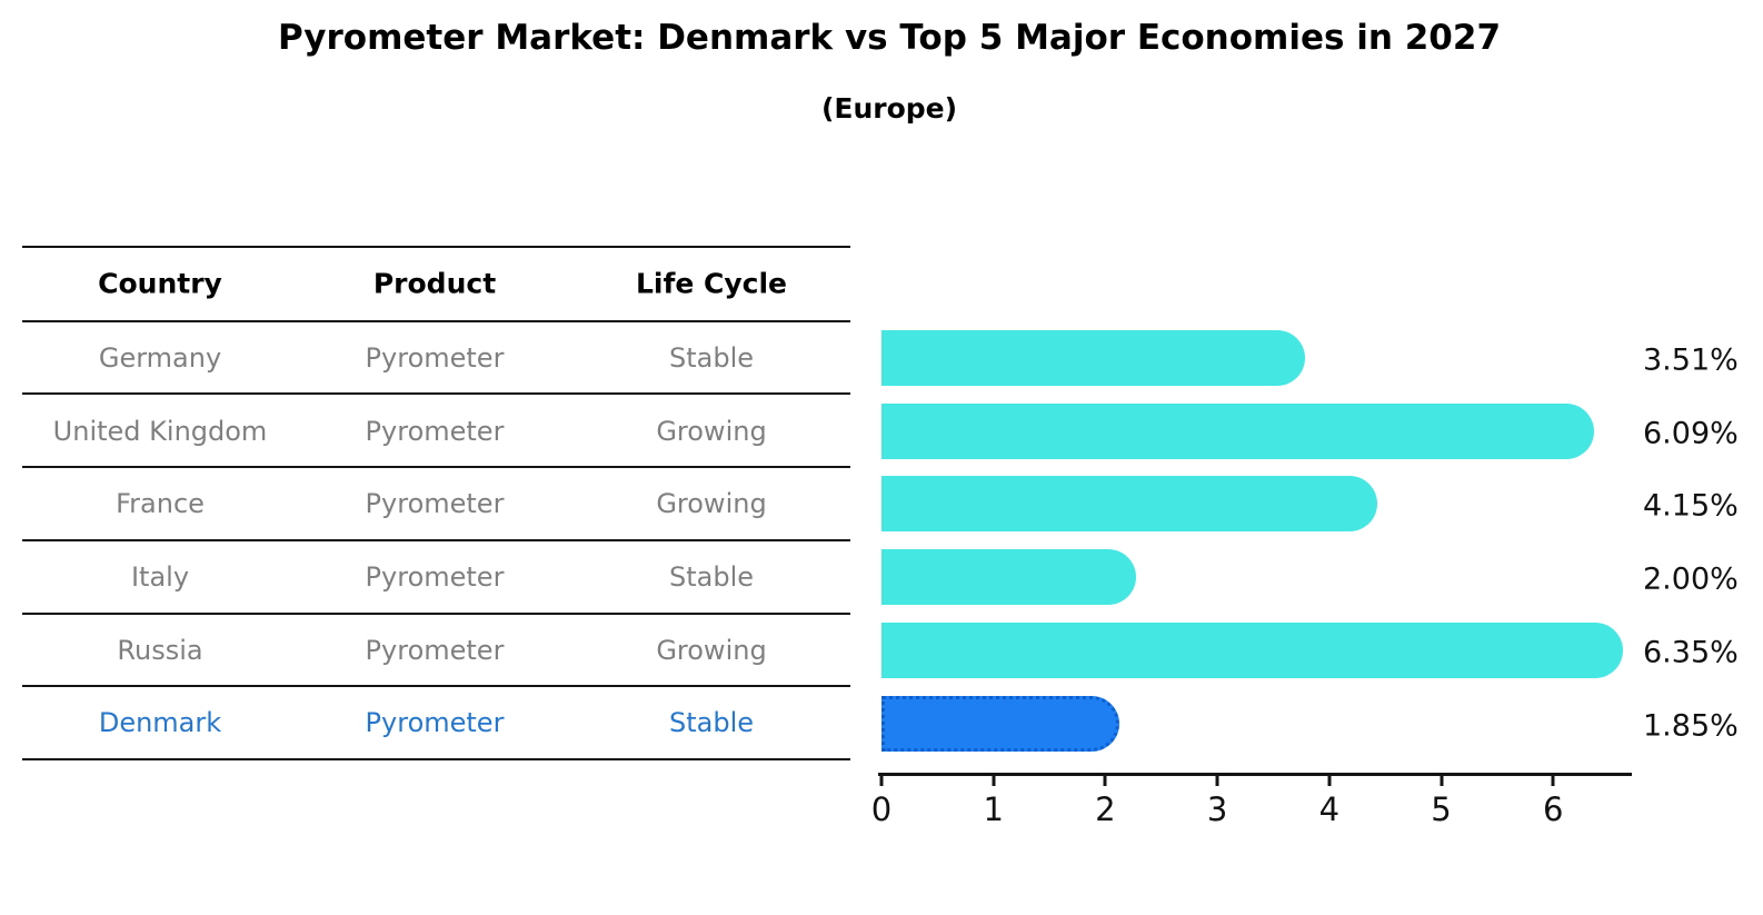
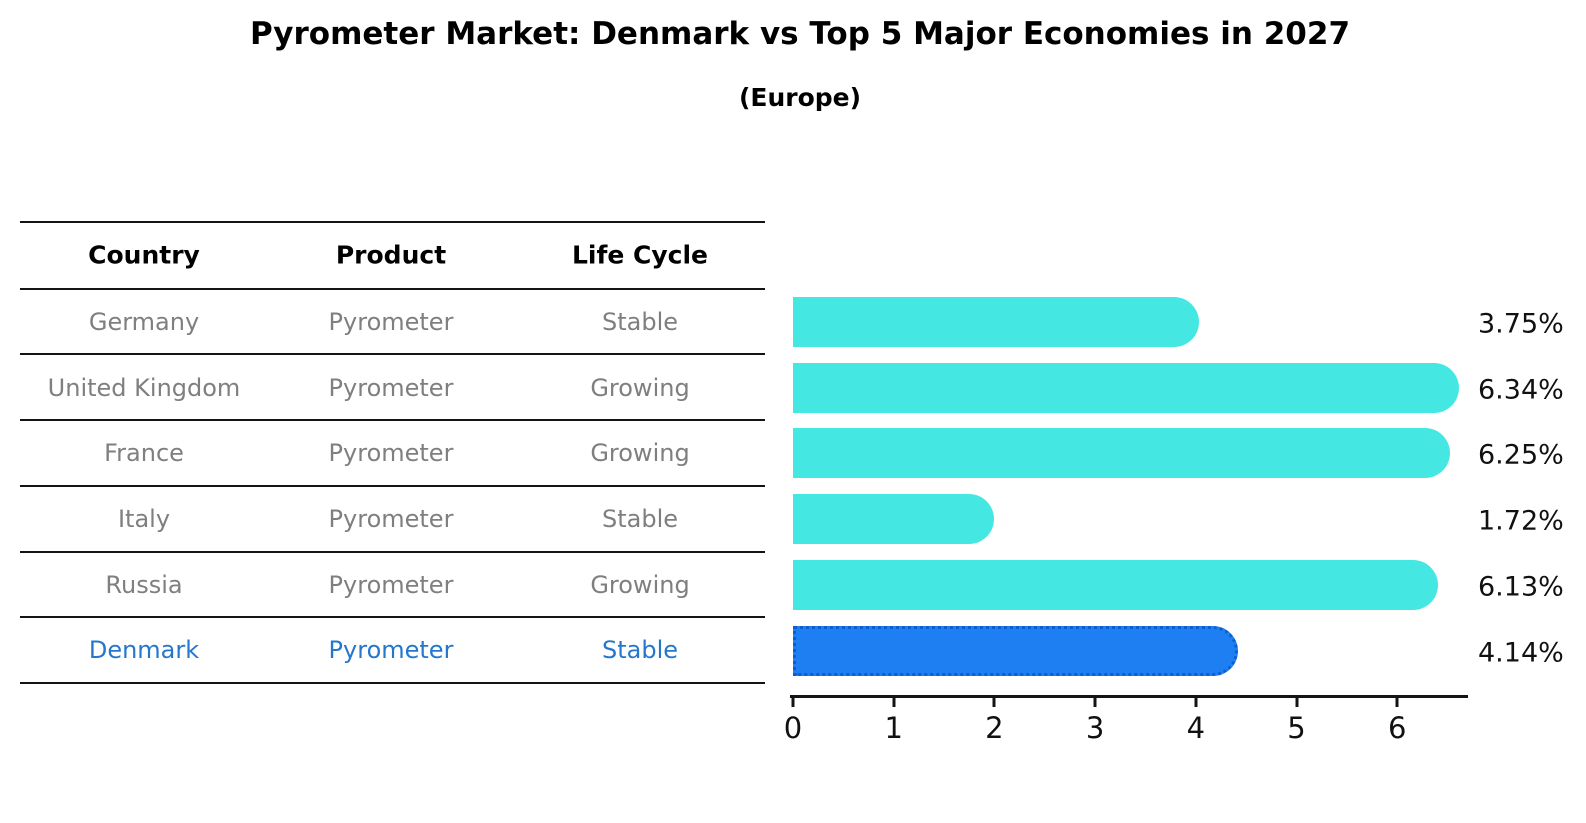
Germany: 3.51% -> 3.75%
United Kingdom: 6.09% -> 6.34%
France: 4.15% -> 6.25%
Italy: 2.00% -> 1.72%
Russia: 6.35% -> 6.13%
Denmark: 1.85% -> 4.14%
